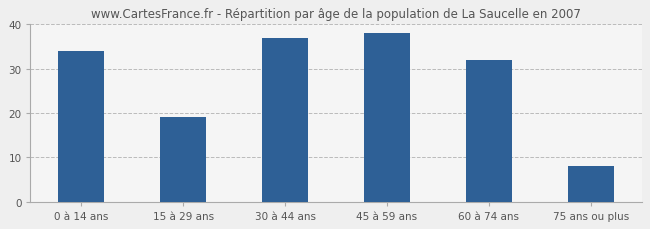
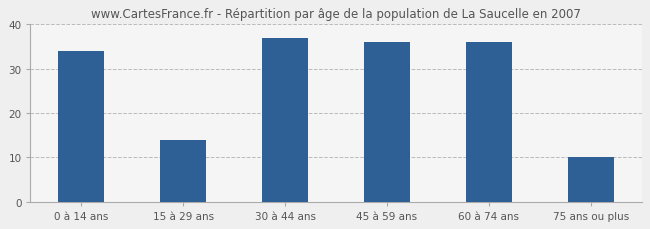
15 à 29 ans: 19 -> 14
45 à 59 ans: 38 -> 36
60 à 74 ans: 32 -> 36
75 ans ou plus: 8 -> 10
